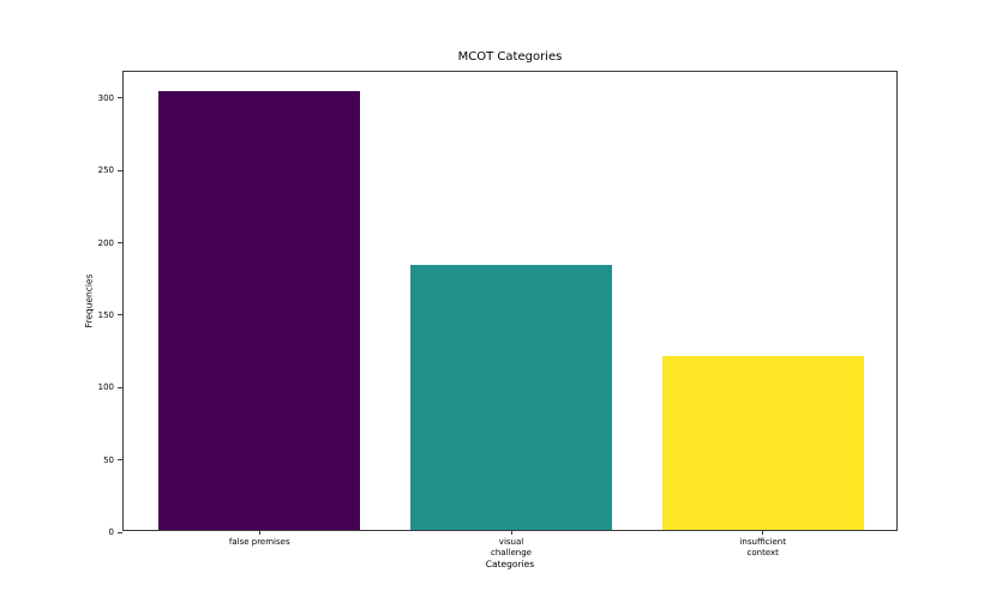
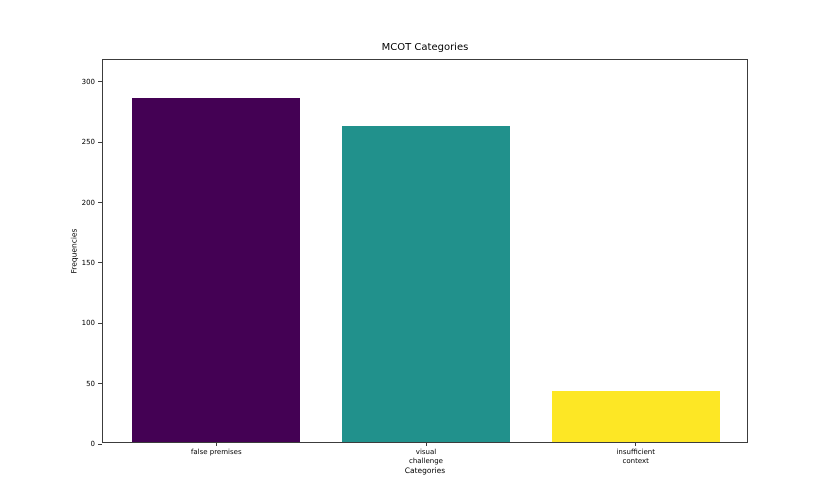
false premises: 303 -> 285
visual challenge: 183 -> 262
insufficient context: 120 -> 42
